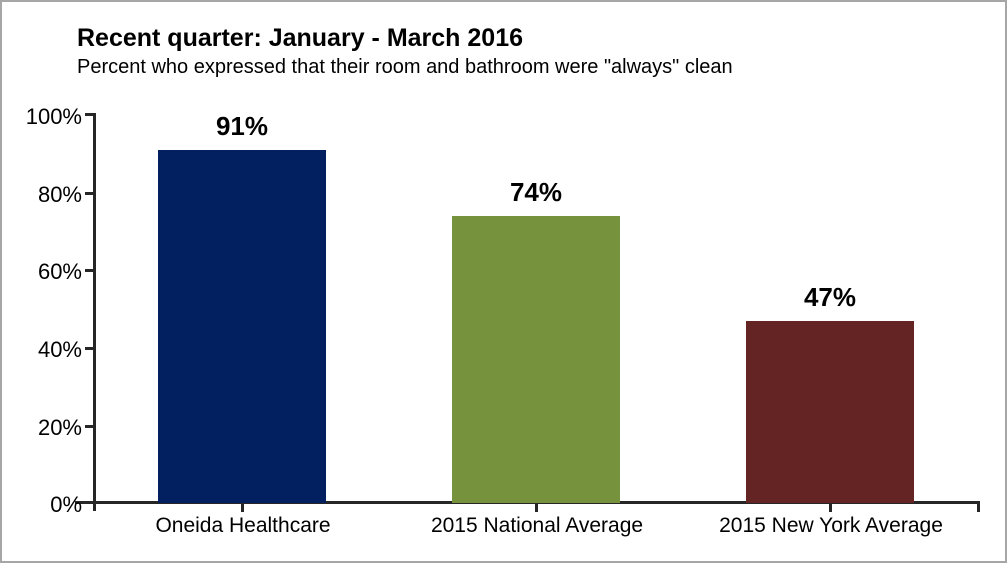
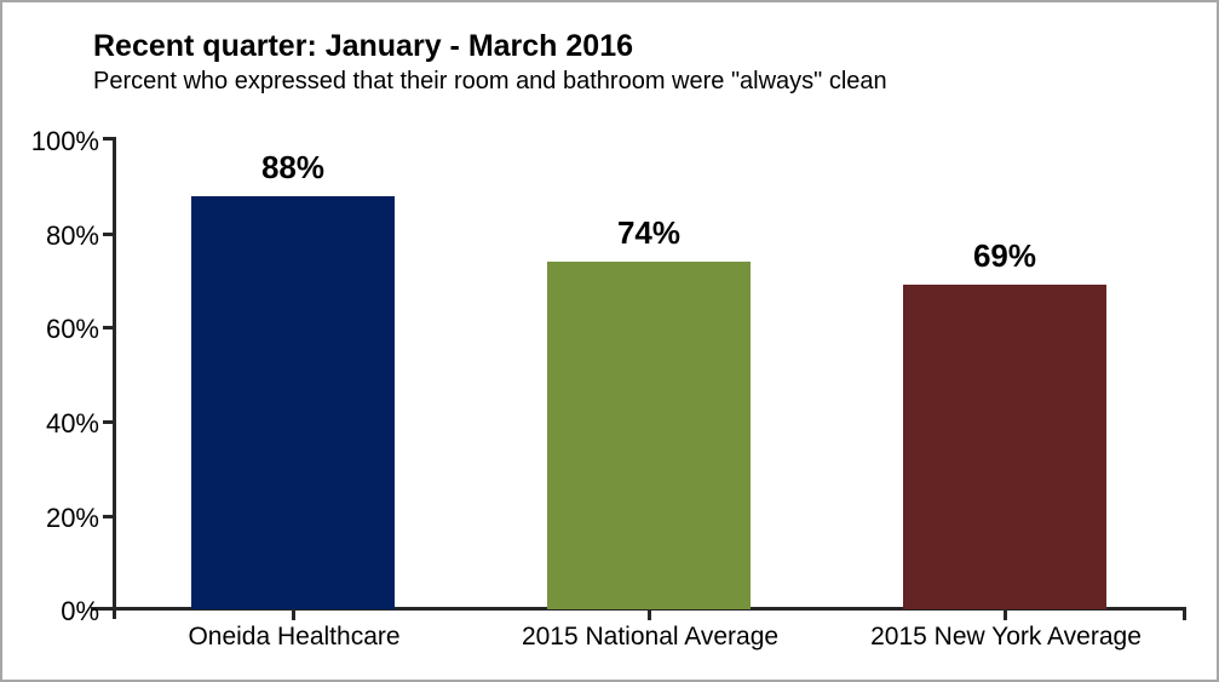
Oneida Healthcare: 91% -> 88%
2015 New York Average: 47% -> 69%
